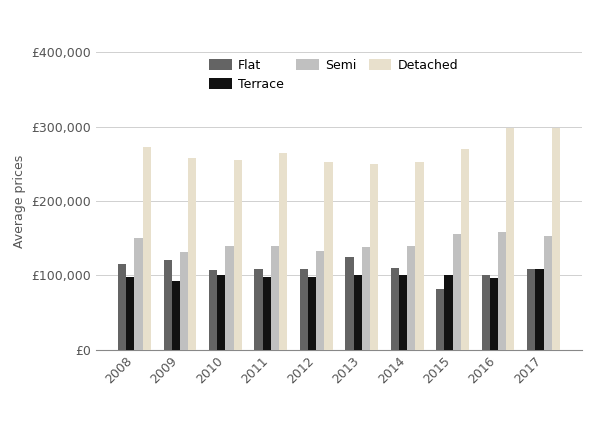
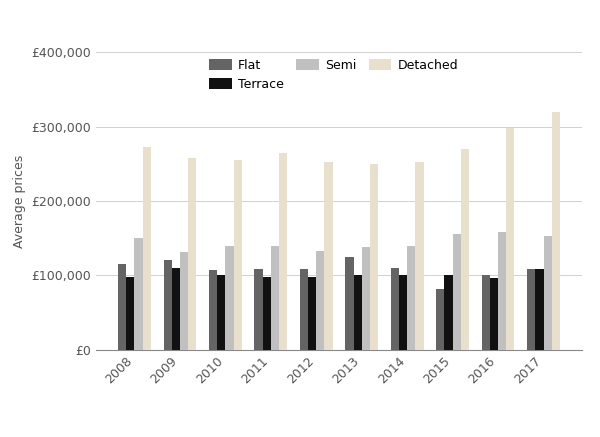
Terrace/2009: £93,000 -> £110,000
Detached/2017: £298,000 -> £320,000
